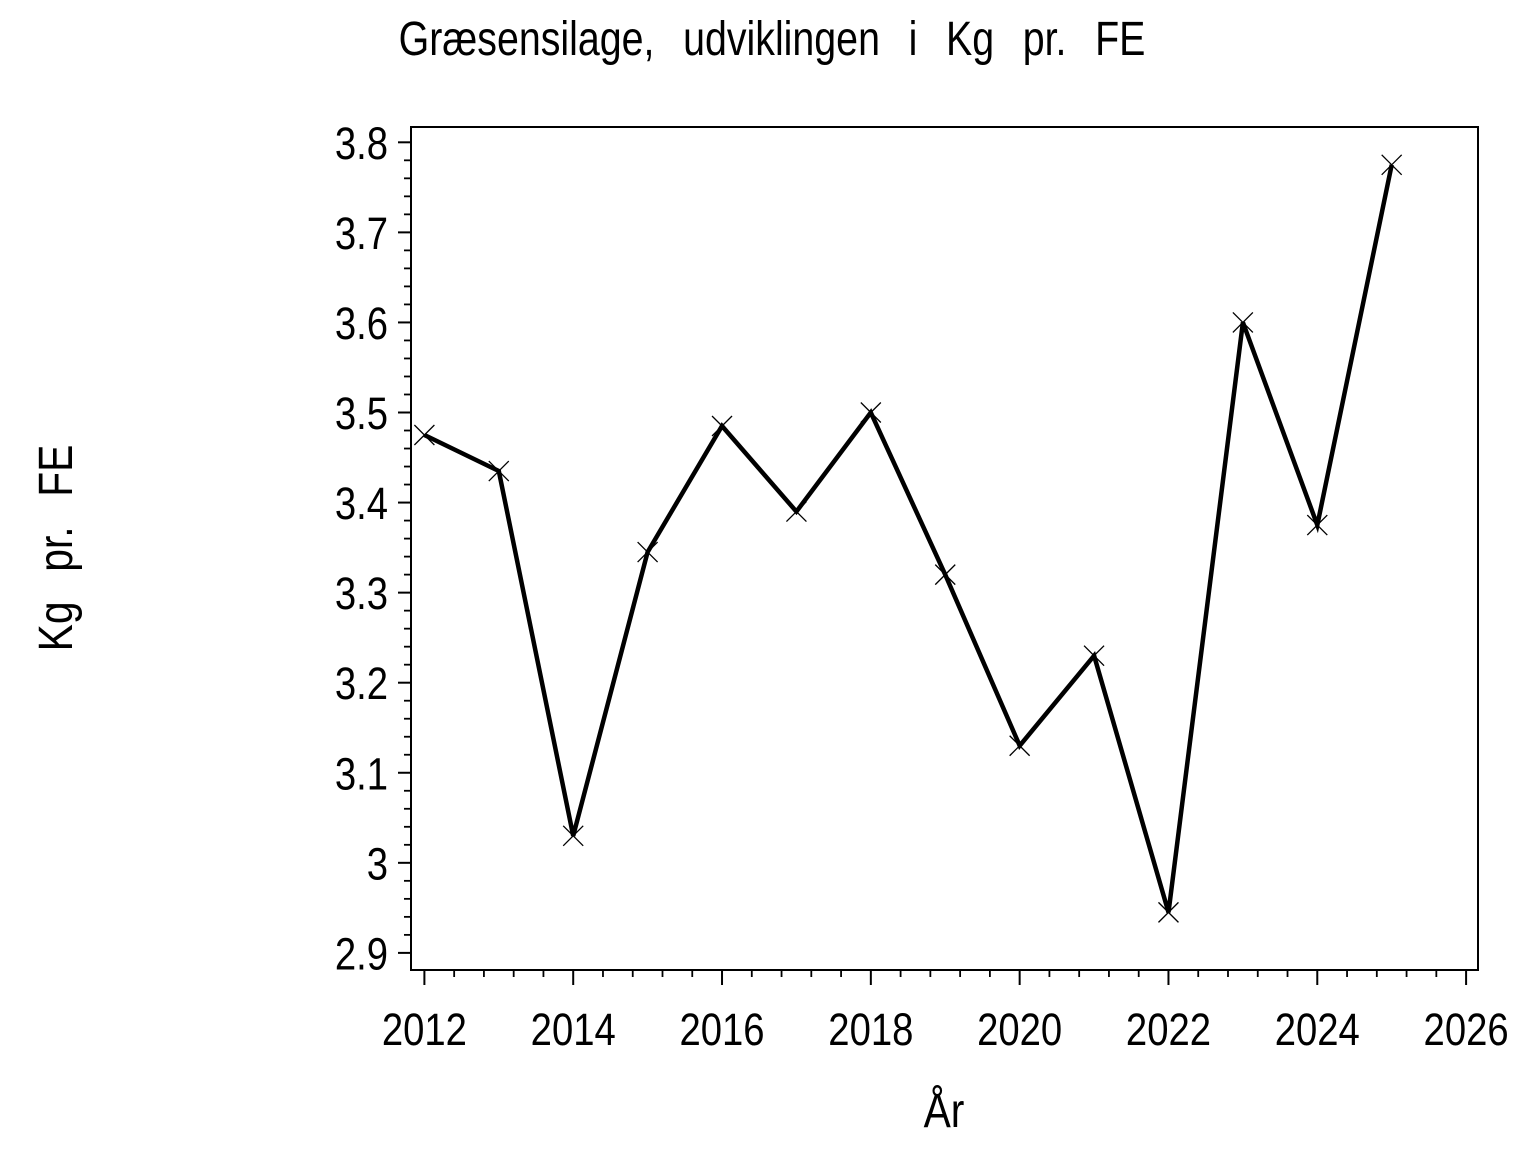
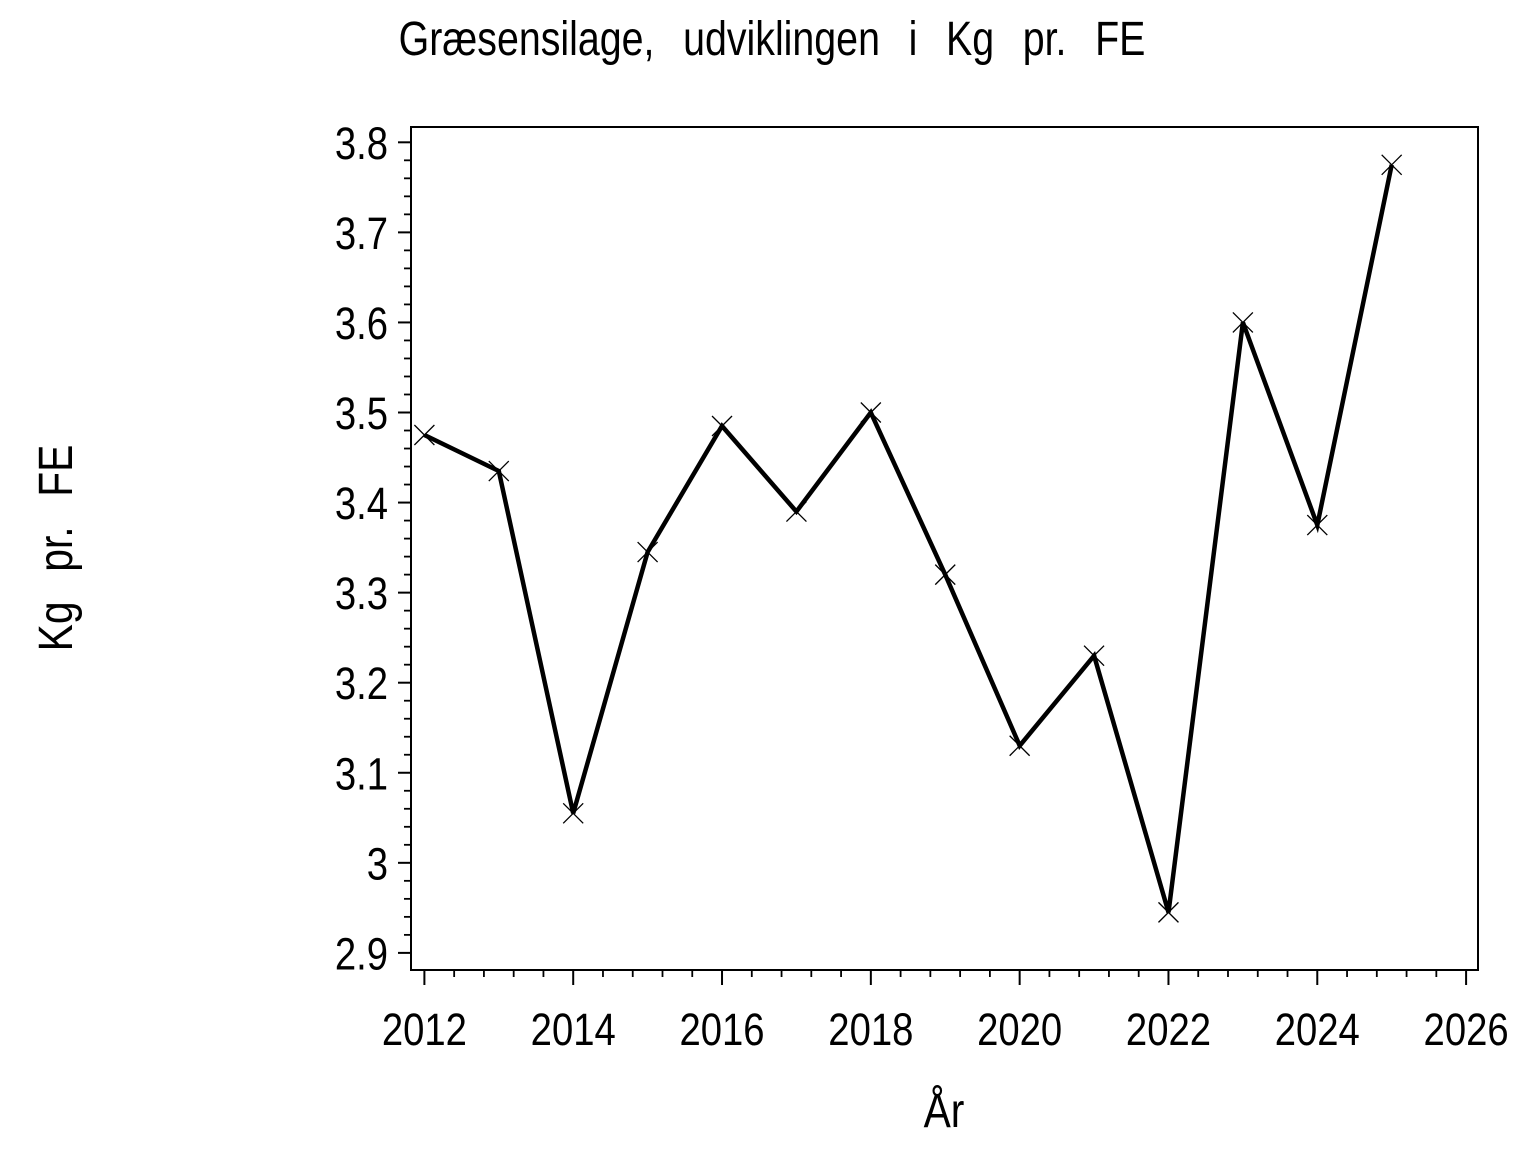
2014: 3.03 -> 3.06
